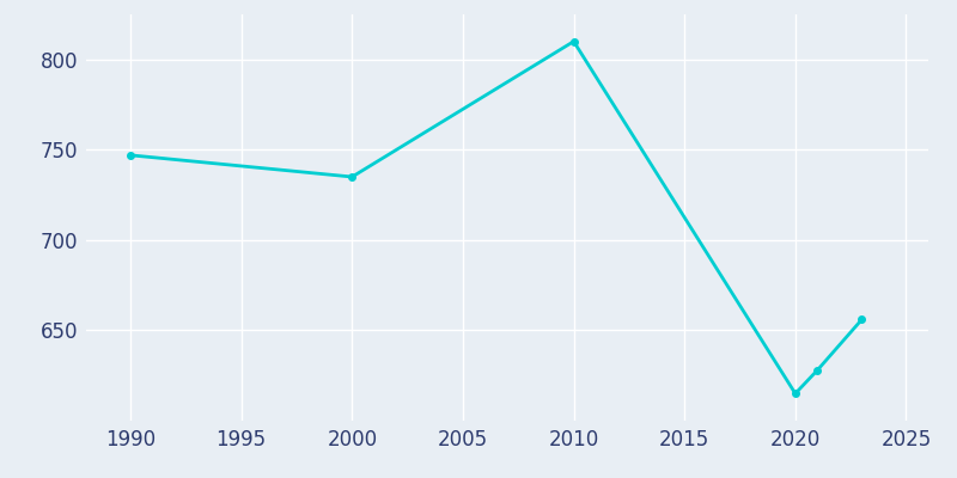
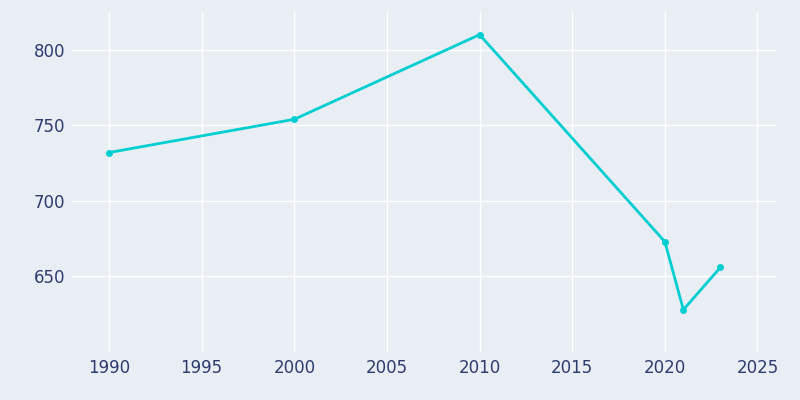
1990: 747 -> 732
2000: 735 -> 754
2020: 615 -> 673
